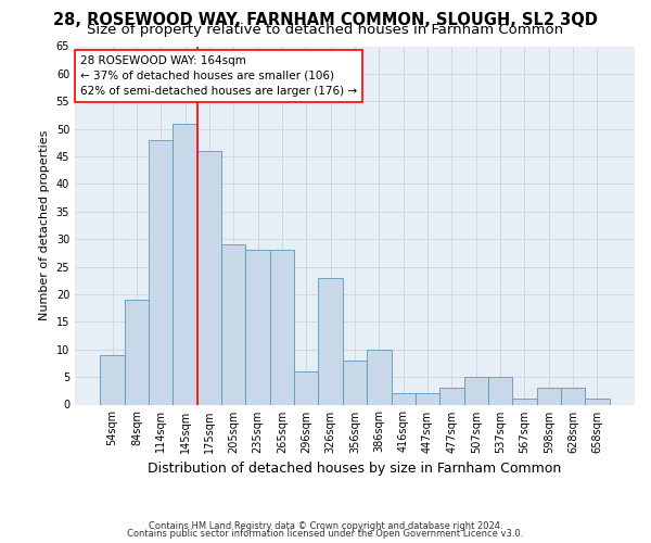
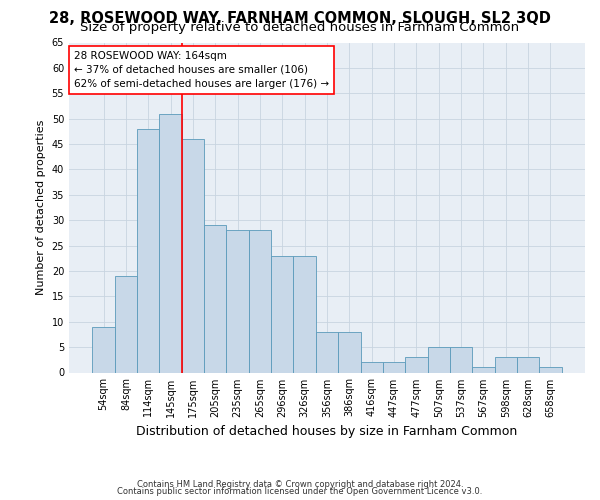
296sqm: 6 -> 23
386sqm: 10 -> 8
